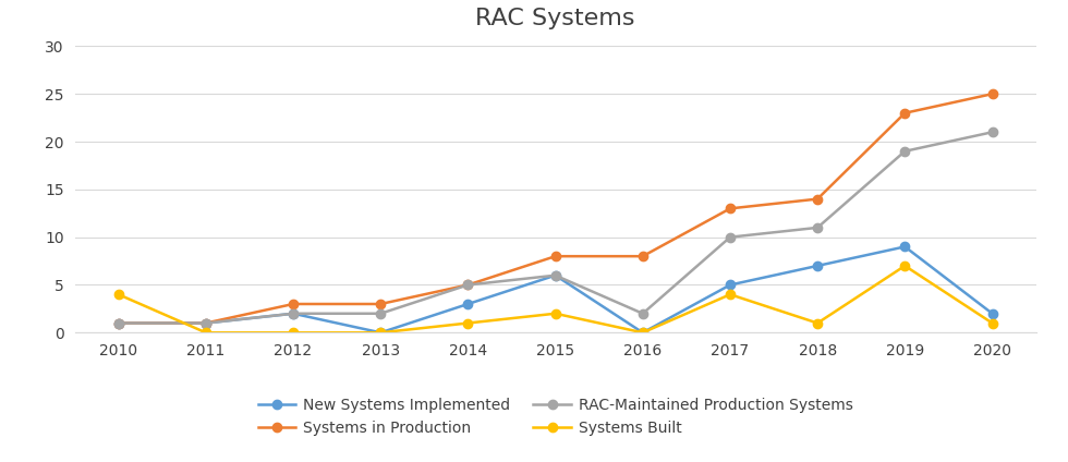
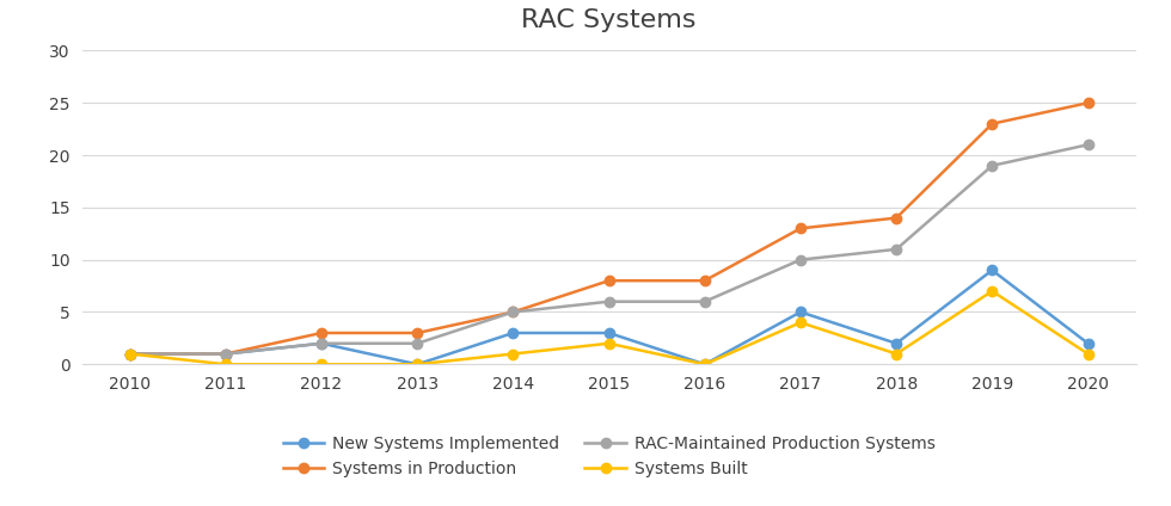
Systems Built/2010: 4 -> 1
New Systems Implemented/2015: 6 -> 3
RAC-Maintained Production Systems/2016: 2 -> 6
New Systems Implemented/2018: 7 -> 2
